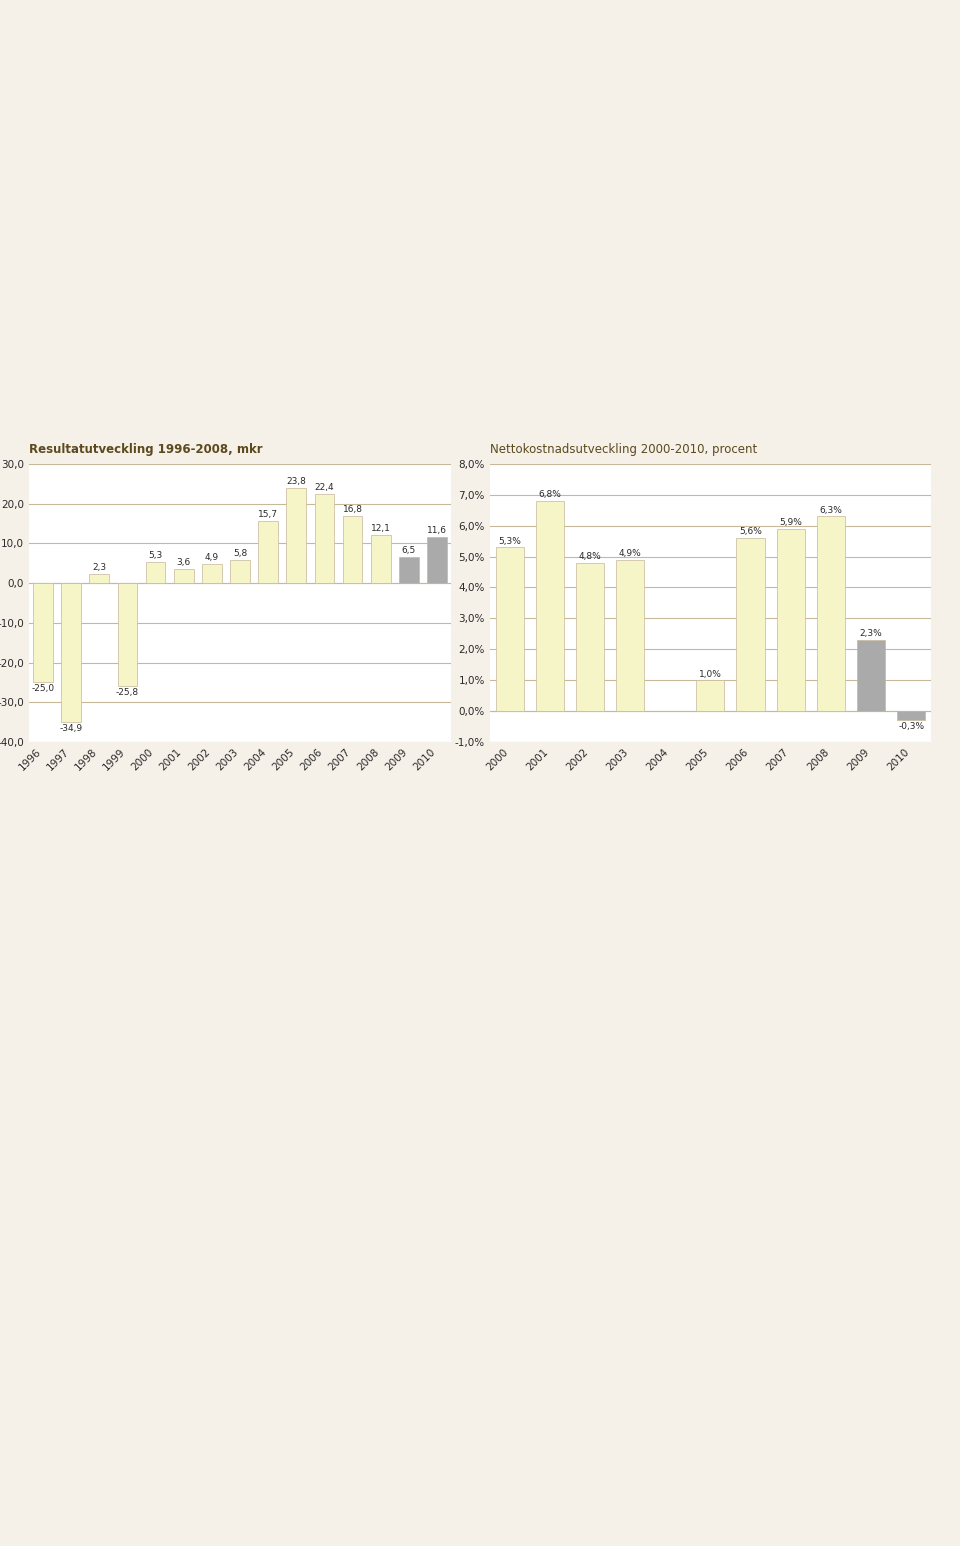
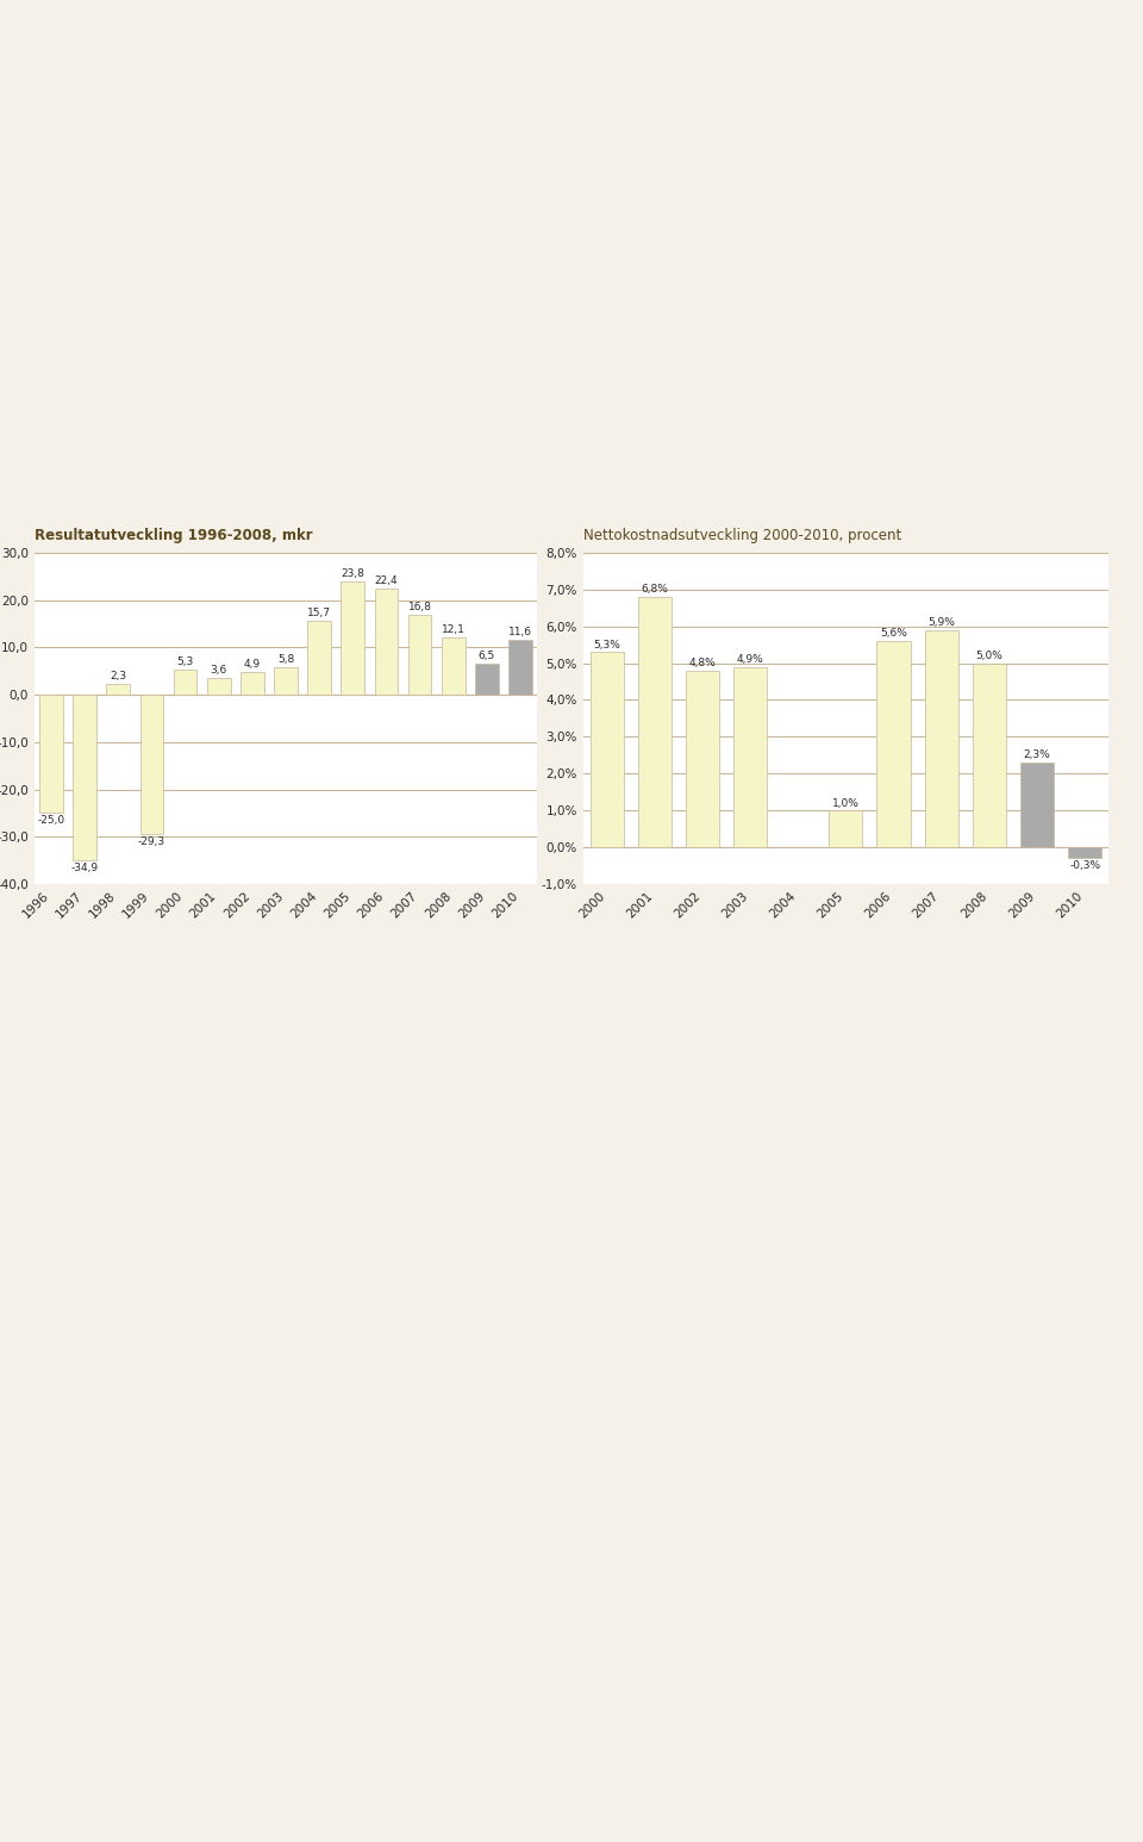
Resultatutveckling 1996-2008, mkr/1999: -25,8 -> -29,3
Nettokostnadsutveckling 2000-2010, procent/2008: 6,3% -> 5,0%
